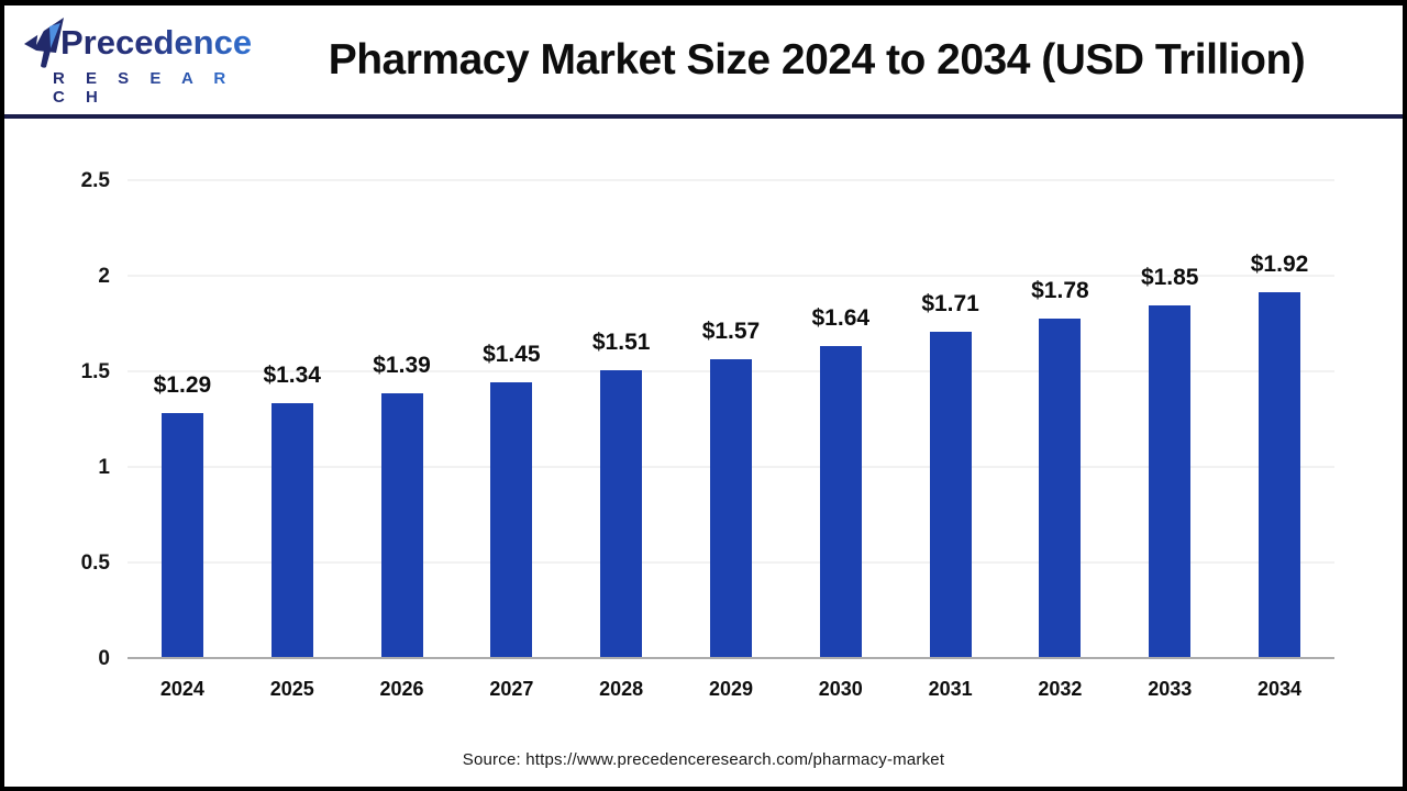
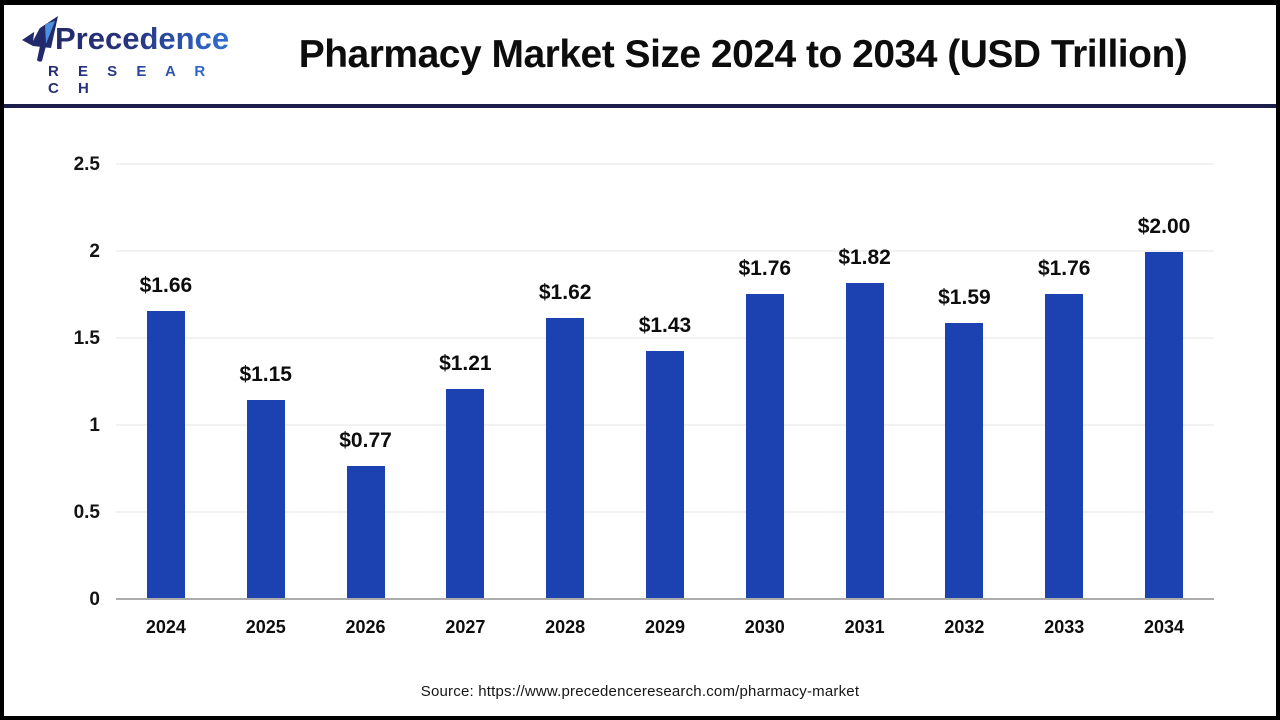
2024: $1.29 -> $1.66
2025: $1.34 -> $1.15
2026: $1.39 -> $0.77
2027: $1.45 -> $1.21
2028: $1.51 -> $1.62
2029: $1.57 -> $1.43
2030: $1.64 -> $1.76
2031: $1.71 -> $1.82
2032: $1.78 -> $1.59
2033: $1.85 -> $1.76
2034: $1.92 -> $2.00
